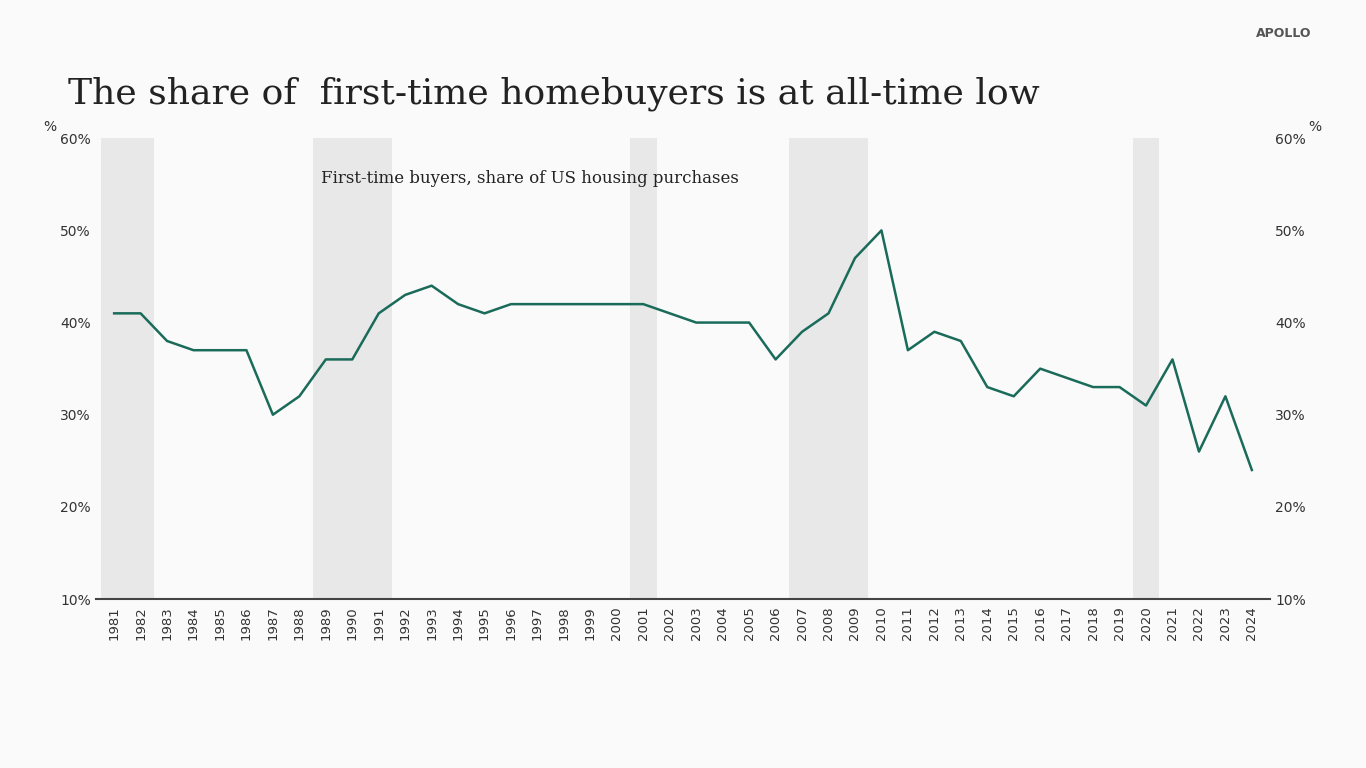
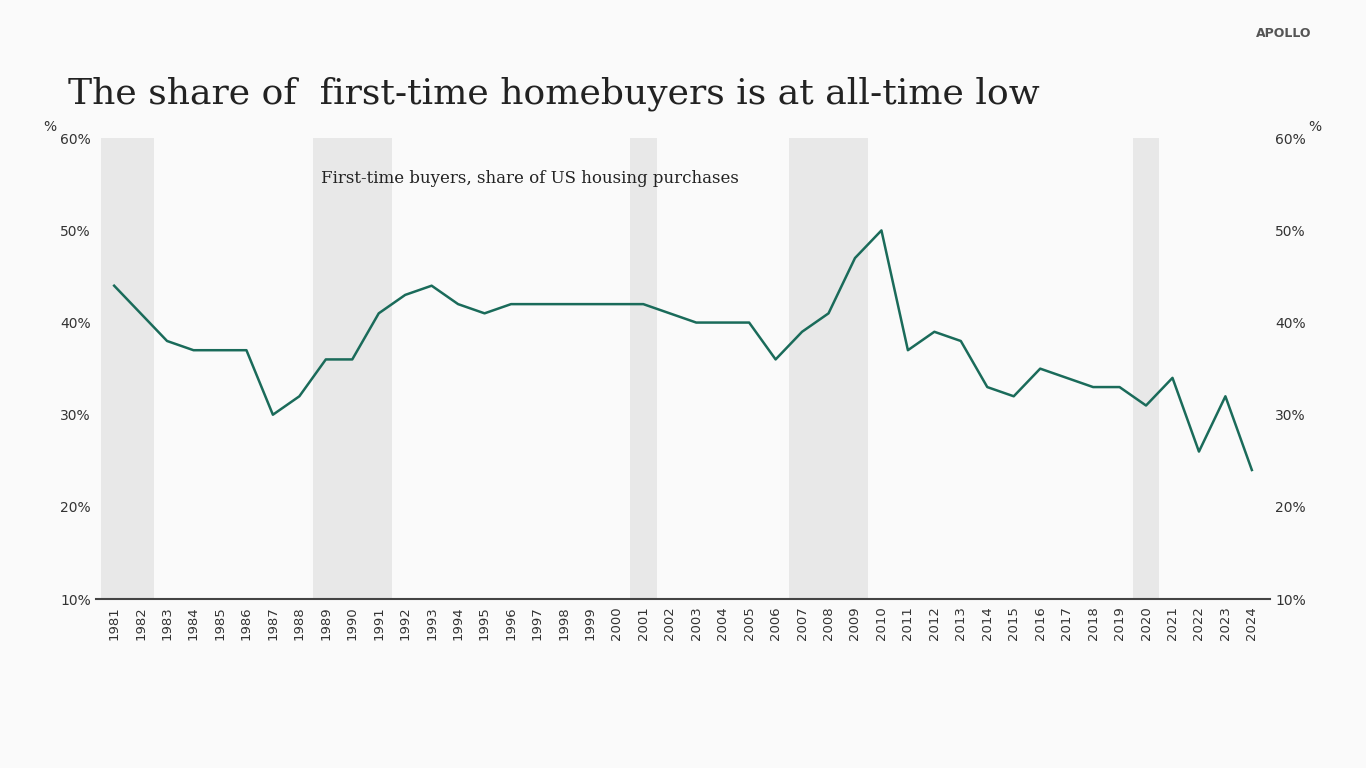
1981: 41% -> 44%
2021: 36% -> 34%
